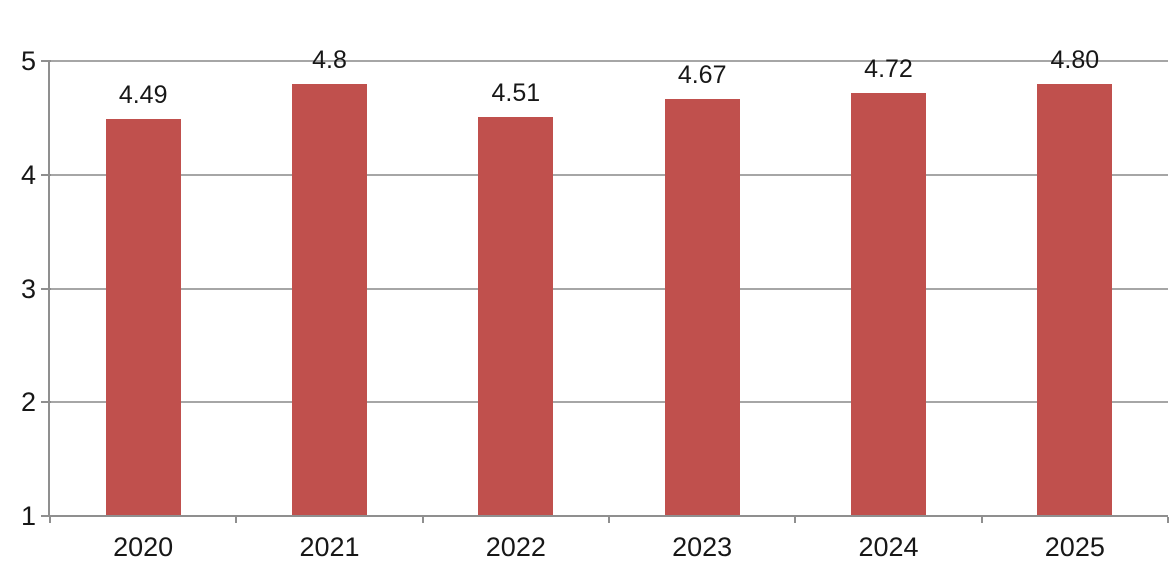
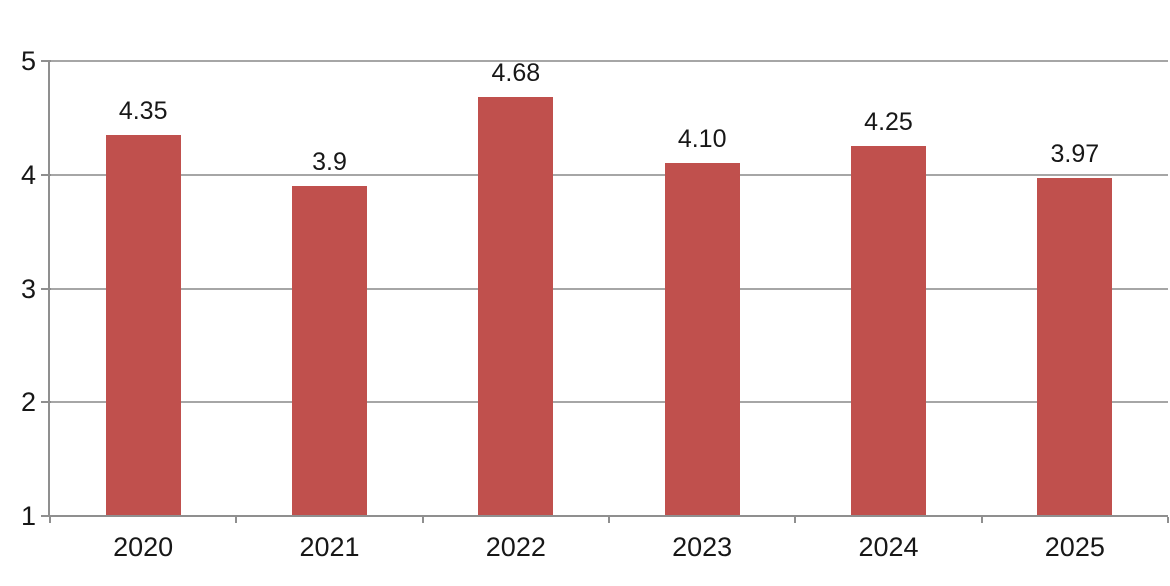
2020: 4.49 -> 4.35
2021: 4.8 -> 3.9
2022: 4.51 -> 4.68
2023: 4.67 -> 4.10
2024: 4.72 -> 4.25
2025: 4.80 -> 3.97
